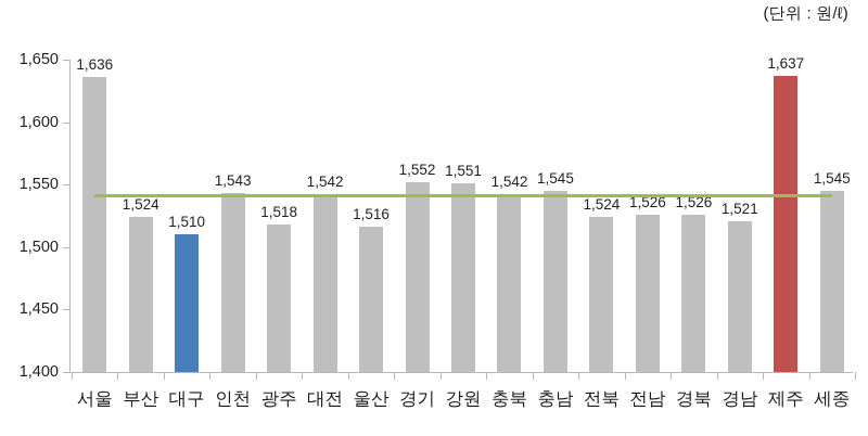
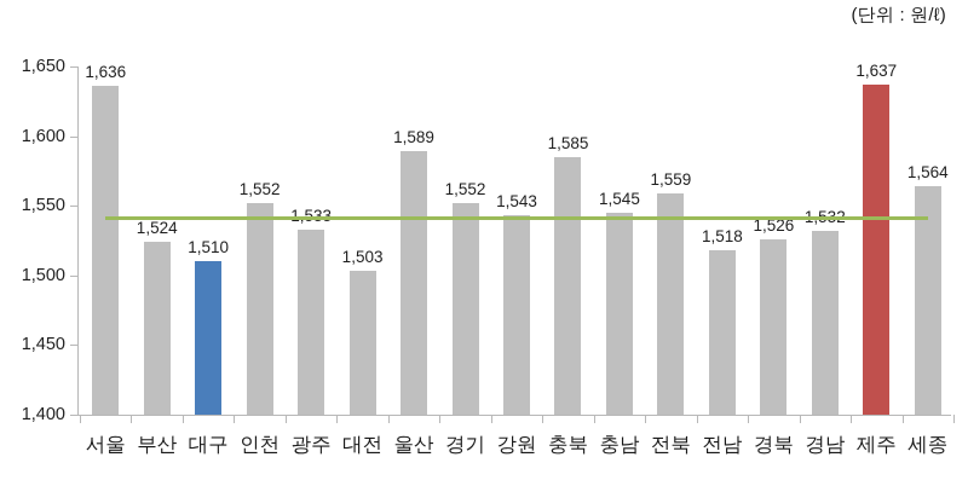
인천: 1,543 -> 1,552
광주: 1,518 -> 1,533
대전: 1,542 -> 1,503
울산: 1,516 -> 1,589
강원: 1,551 -> 1,543
충북: 1,542 -> 1,585
전북: 1,524 -> 1,559
전남: 1,526 -> 1,518
경남: 1,521 -> 1,532
세종: 1,545 -> 1,564
